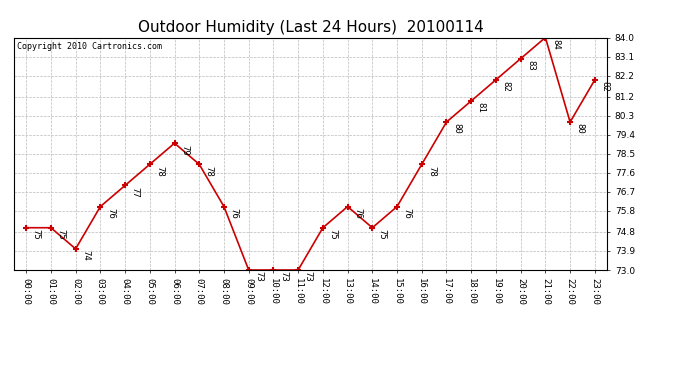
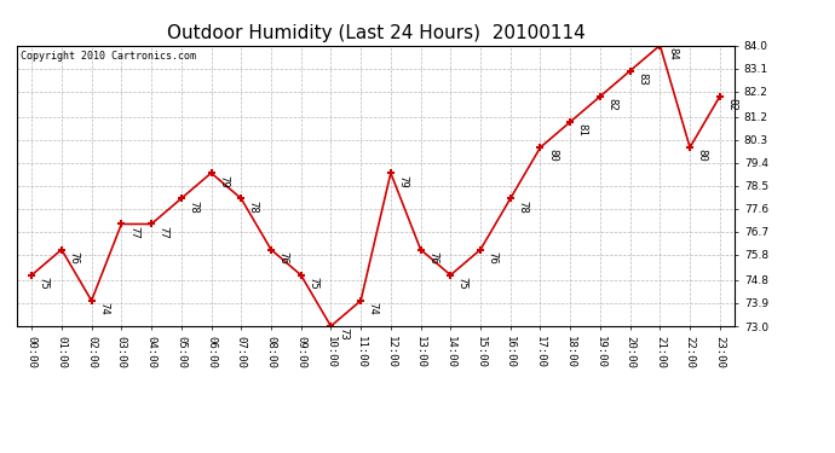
01:00: 75 -> 76
03:00: 76 -> 77
09:00: 73 -> 75
11:00: 73 -> 74
12:00: 75 -> 79
